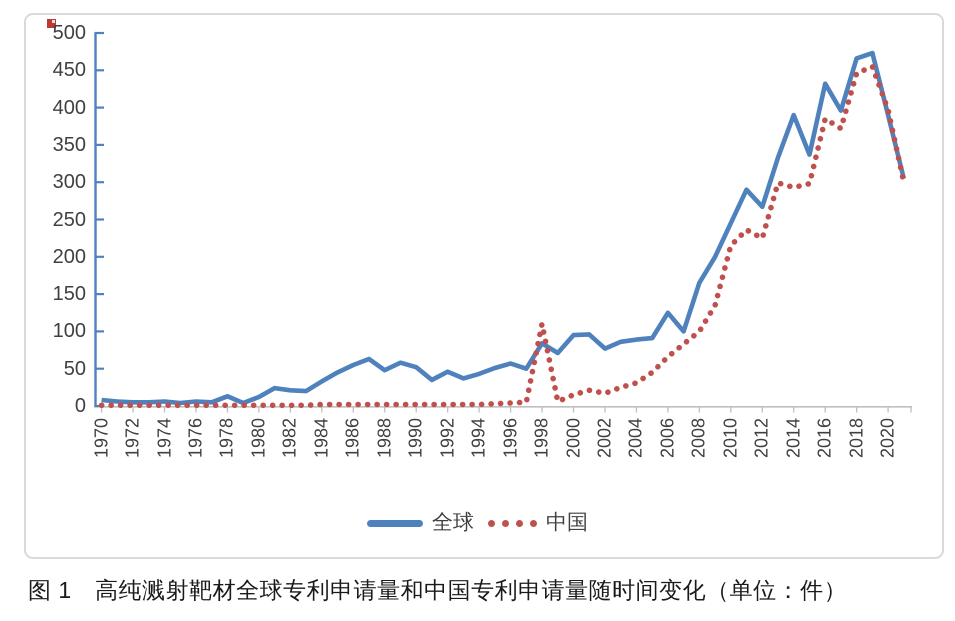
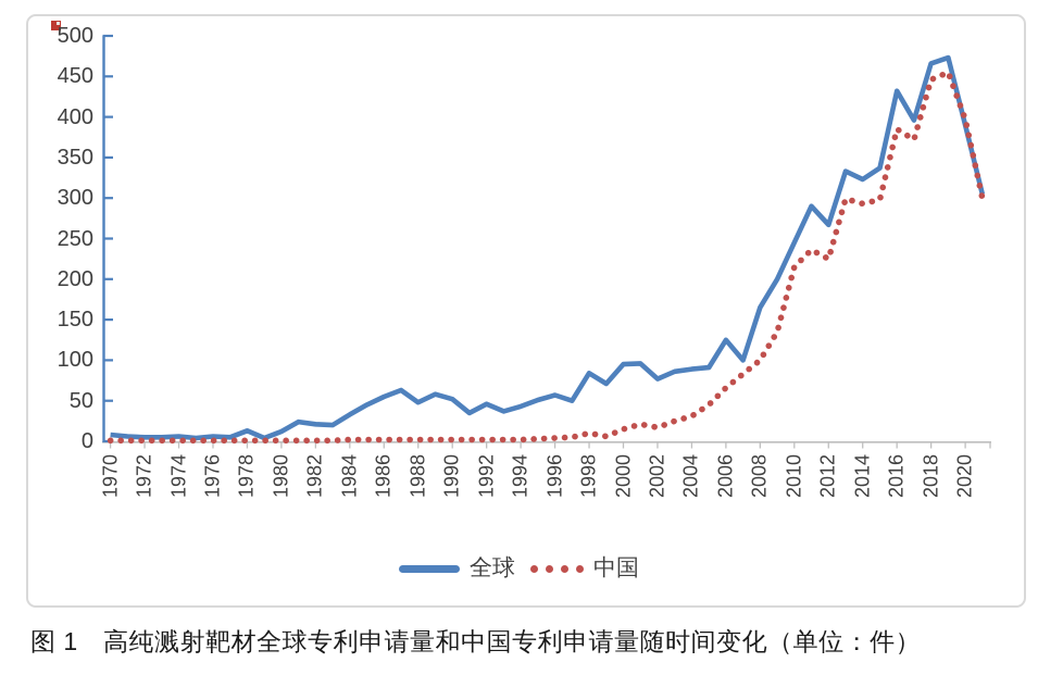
中国/1998: 110 -> 10
全球/2014: 390 -> 320
